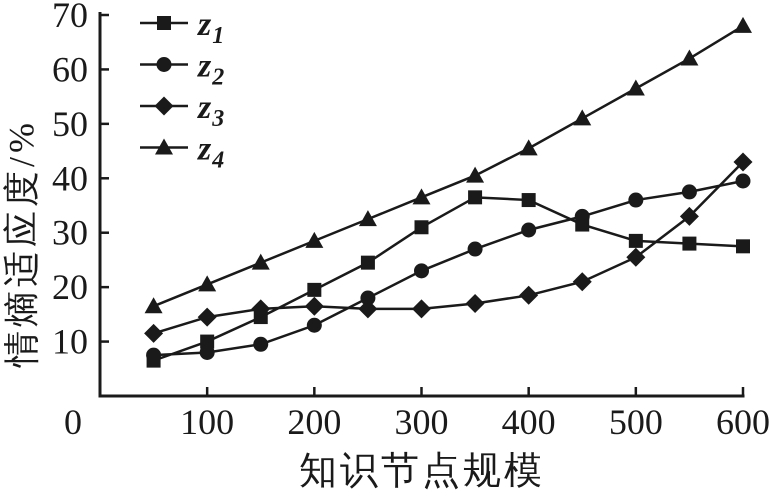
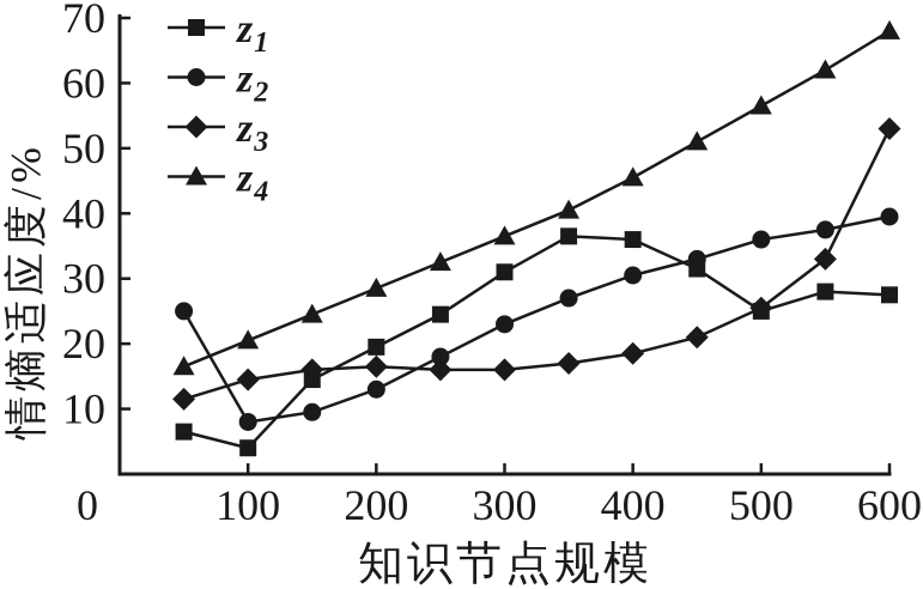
z2/50: 8 -> 25
z1/100: 10 -> 4
z1/500: 28 -> 25
z3/600: 43 -> 53
